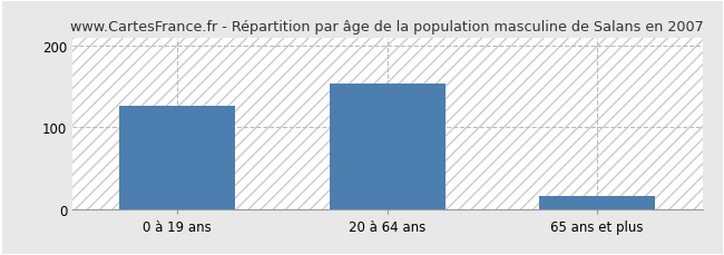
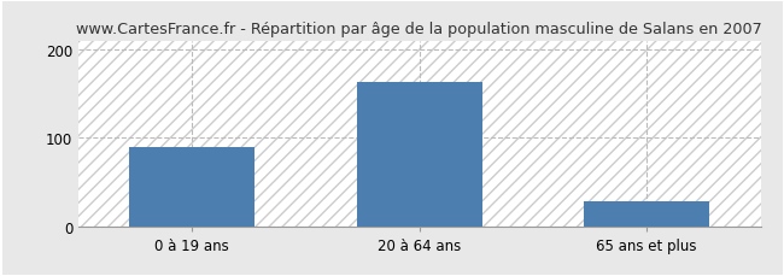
0 à 19 ans: 126 -> 90
20 à 64 ans: 154 -> 163
65 ans et plus: 16 -> 28
